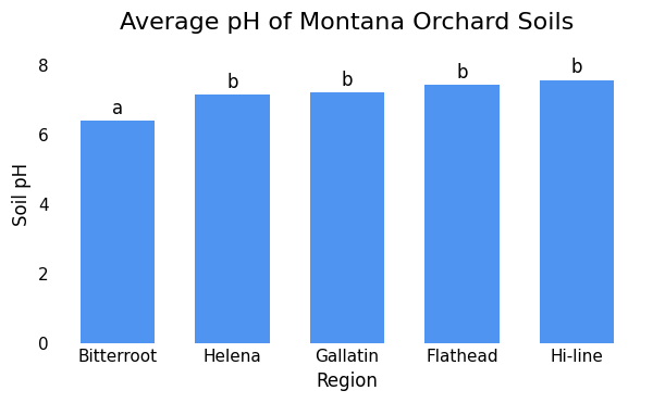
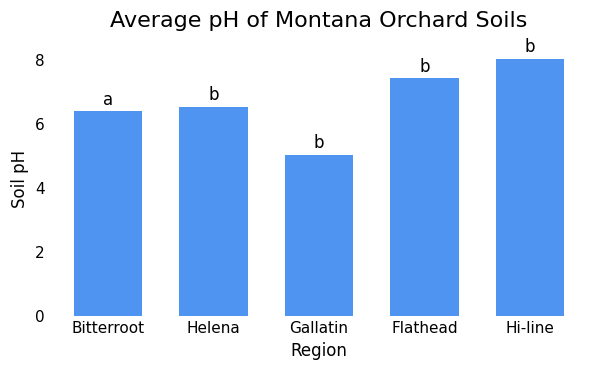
Helena: 7.15 -> 6.55
Gallatin: 7.22 -> 5.05
Hi-line: 7.58 -> 8.05
